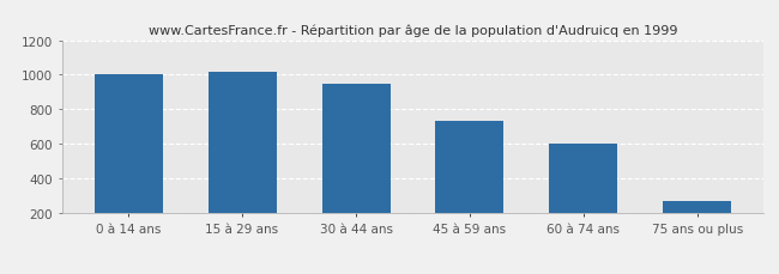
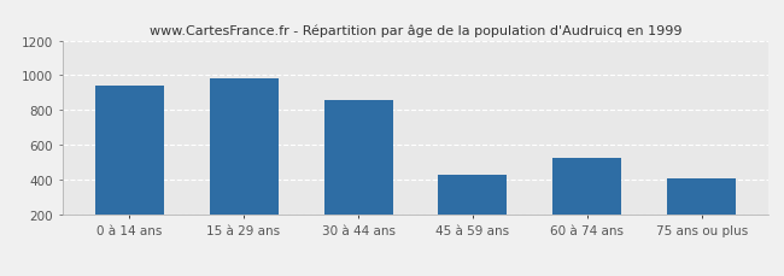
0 à 14 ans: 1000 -> 940
15 à 29 ans: 1020 -> 980
30 à 44 ans: 950 -> 860
45 à 59 ans: 740 -> 430
60 à 74 ans: 600 -> 530
75 ans ou plus: 280 -> 410
